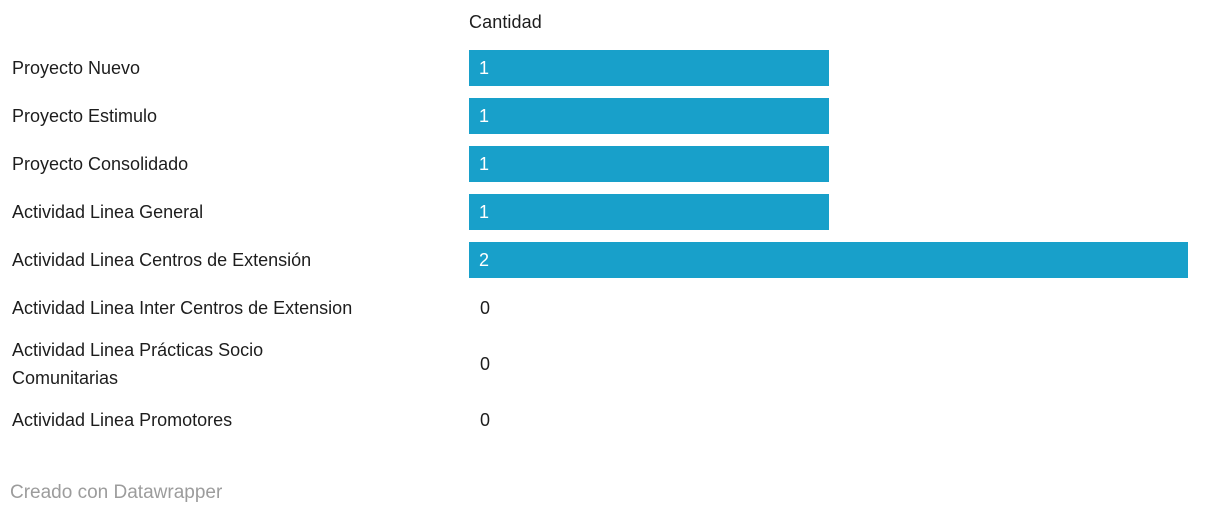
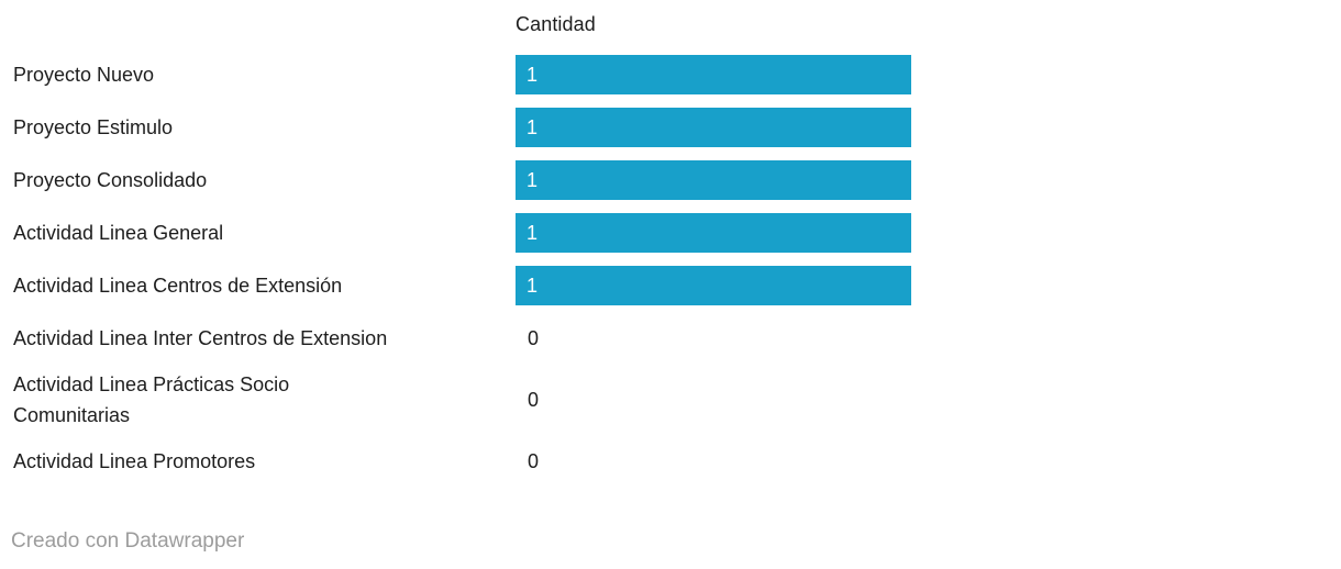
Actividad Linea Centros de Extensión: 2 -> 1
